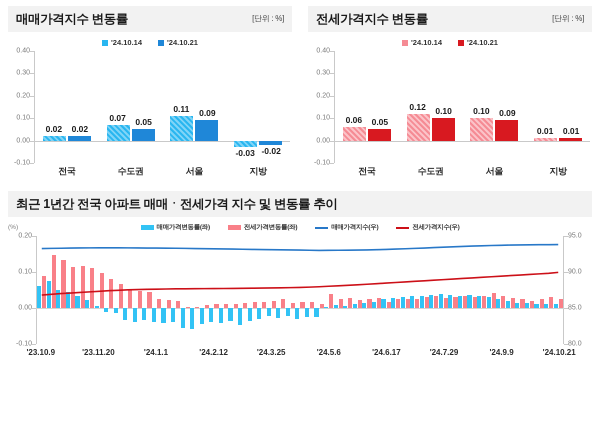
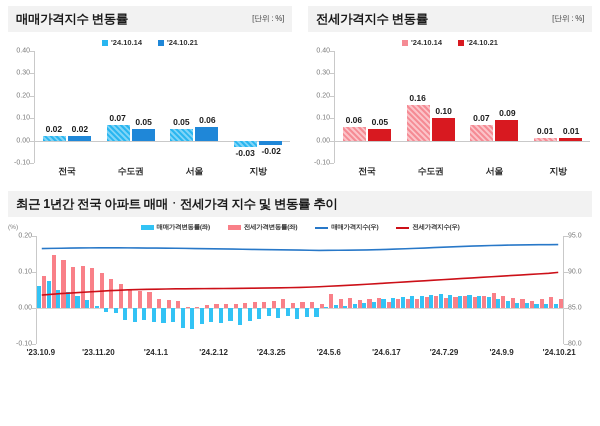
매매가격지수 변동률/'24.10.14/서울: 0.11 -> 0.05
매매가격지수 변동률/'24.10.21/서울: 0.09 -> 0.06
전세가격지수 변동률/'24.10.14/수도권: 0.12 -> 0.16
전세가격지수 변동률/'24.10.14/서울: 0.10 -> 0.07
